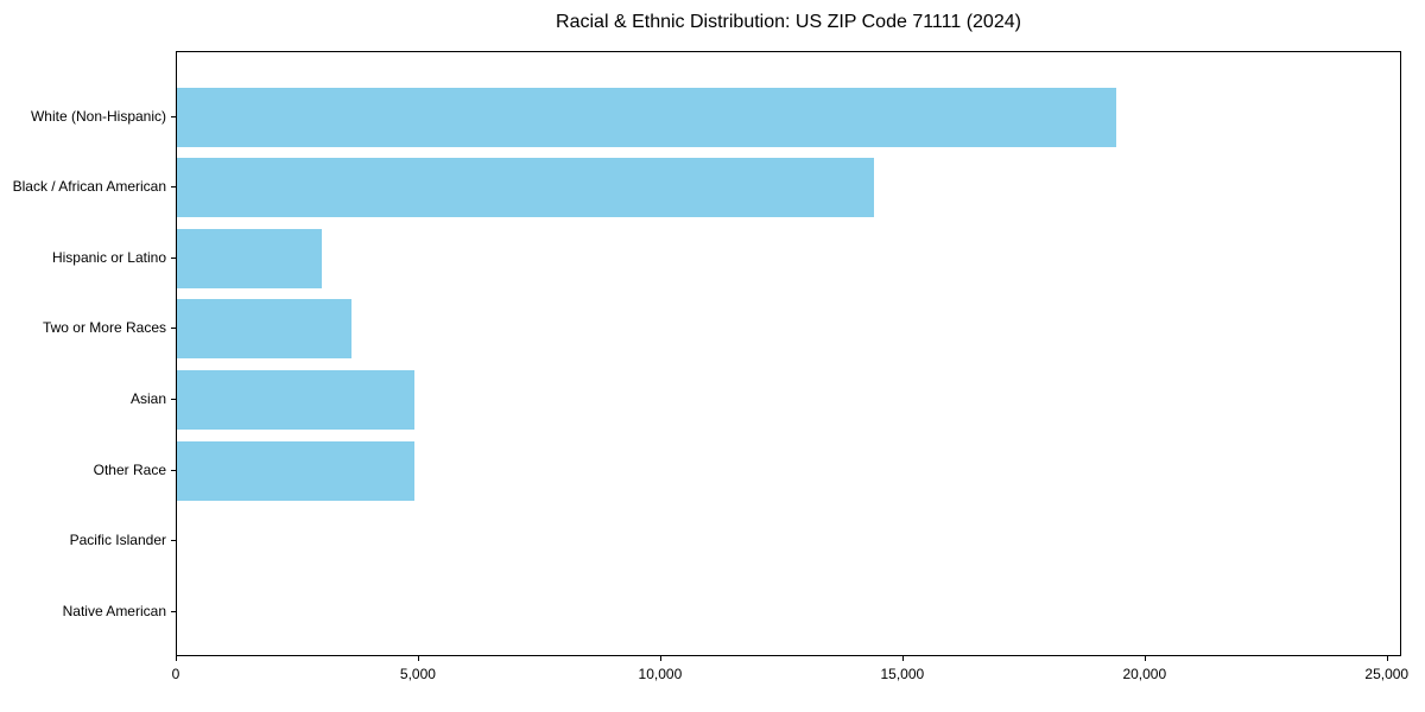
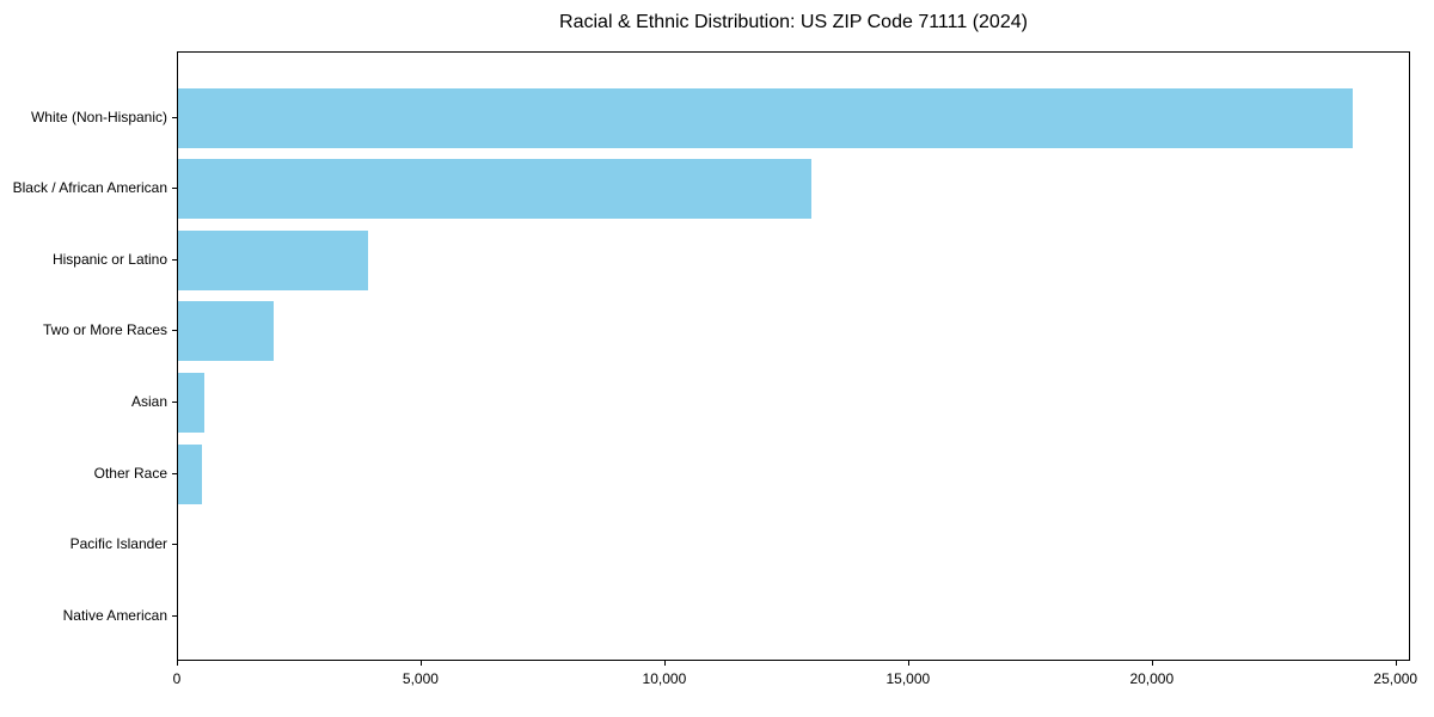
White (Non-Hispanic): 19400 -> 24100
Black / African American: 14400 -> 13000
Hispanic or Latino: 3000 -> 3900
Two or More Races: 3600 -> 2000
Asian: 4900 -> 500
Other Race: 4900 -> 500
